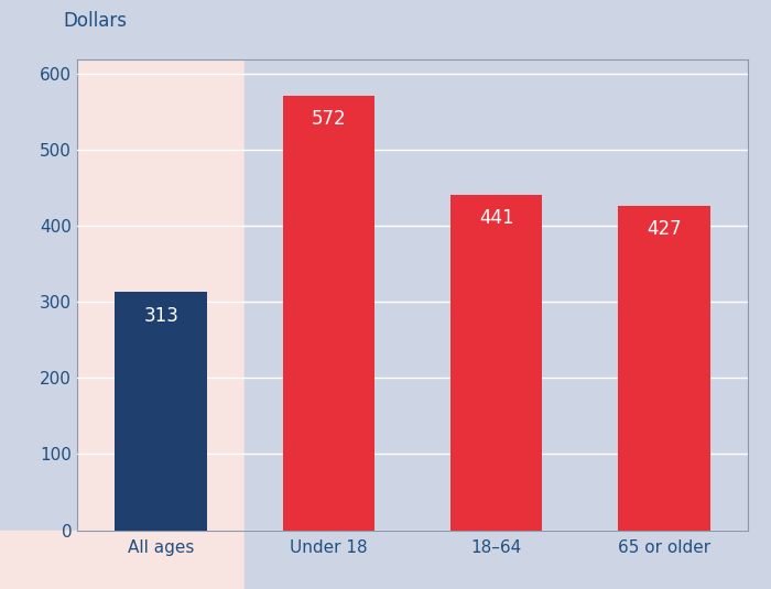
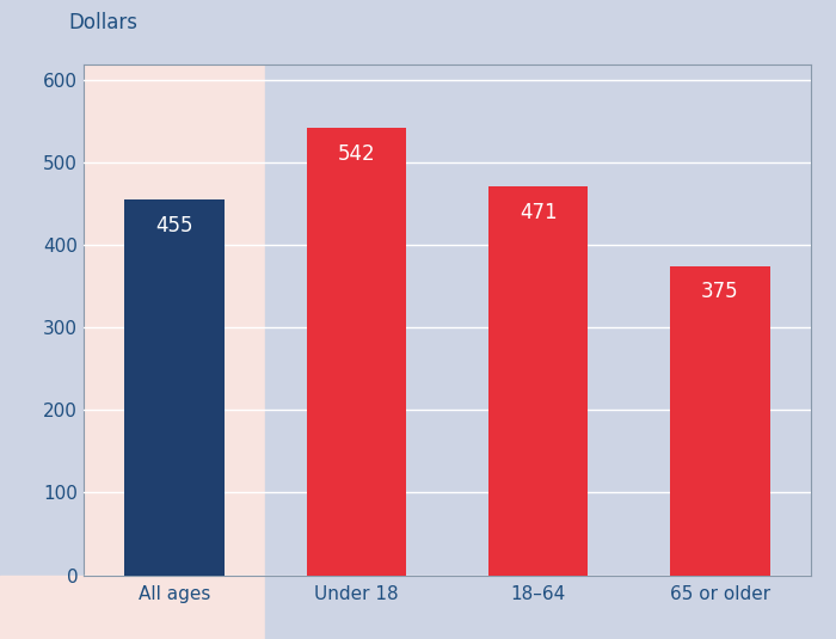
All ages: 313 -> 455
Under 18: 572 -> 542
18–64: 441 -> 471
65 or older: 427 -> 375
